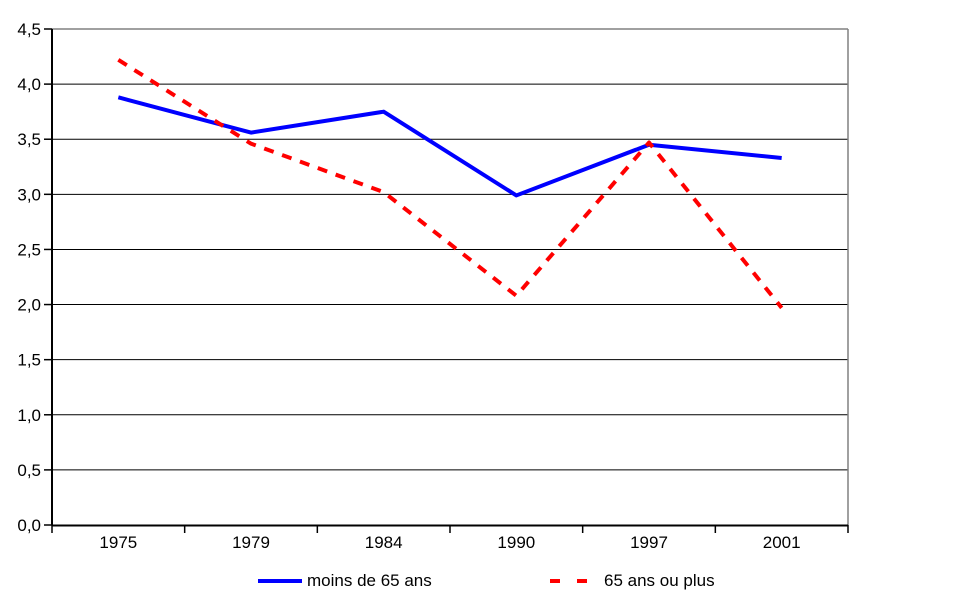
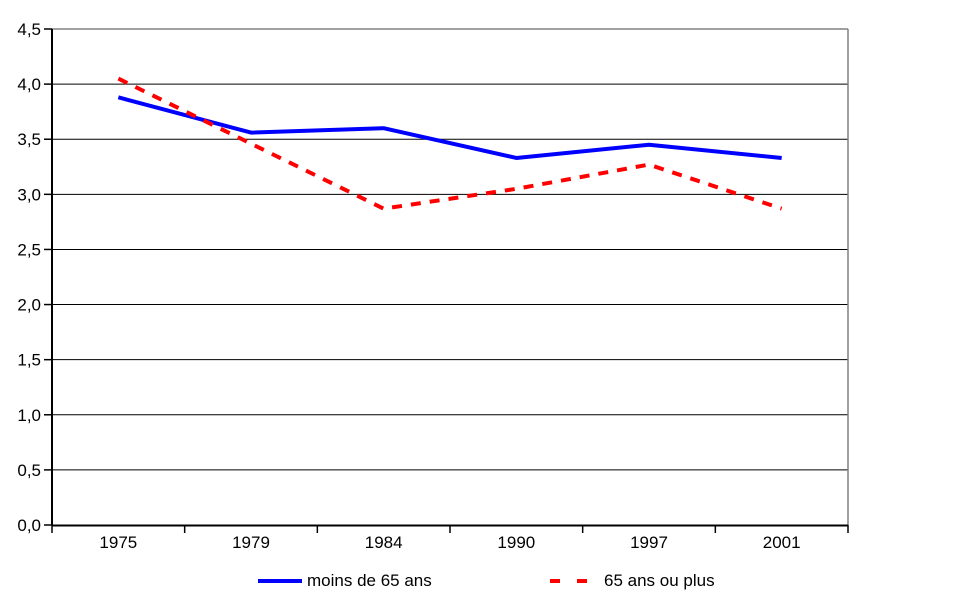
65 ans ou plus/1975: 4,22 -> 4,05
moins de 65 ans/1984: 3,75 -> 3,60
65 ans ou plus/1984: 3,02 -> 2,87
moins de 65 ans/1990: 2,99 -> 3,33
65 ans ou plus/1990: 2,08 -> 3,05
65 ans ou plus/1997: 3,47 -> 3,27
65 ans ou plus/2001: 1,97 -> 2,87
